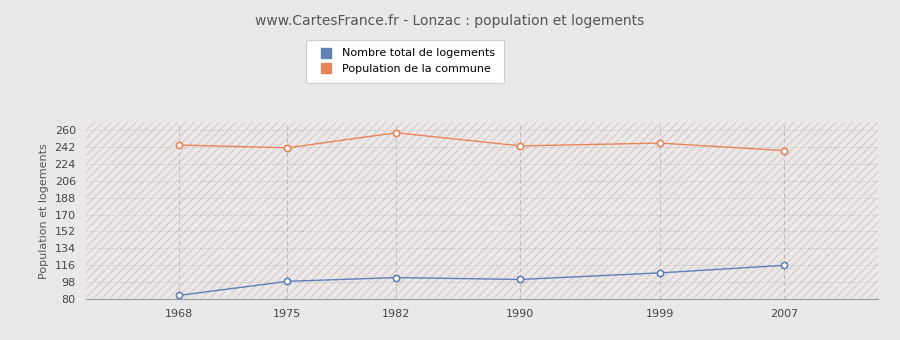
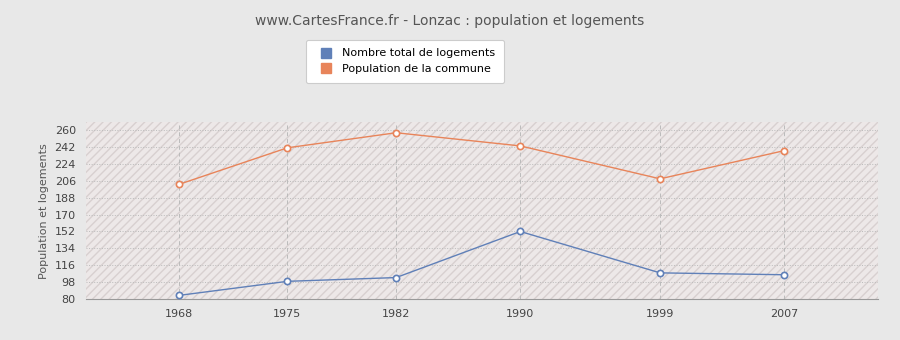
Population de la commune/1968: 244 -> 202
Nombre total de logements/1990: 101 -> 152
Population de la commune/1999: 246 -> 208
Nombre total de logements/2007: 116 -> 106
